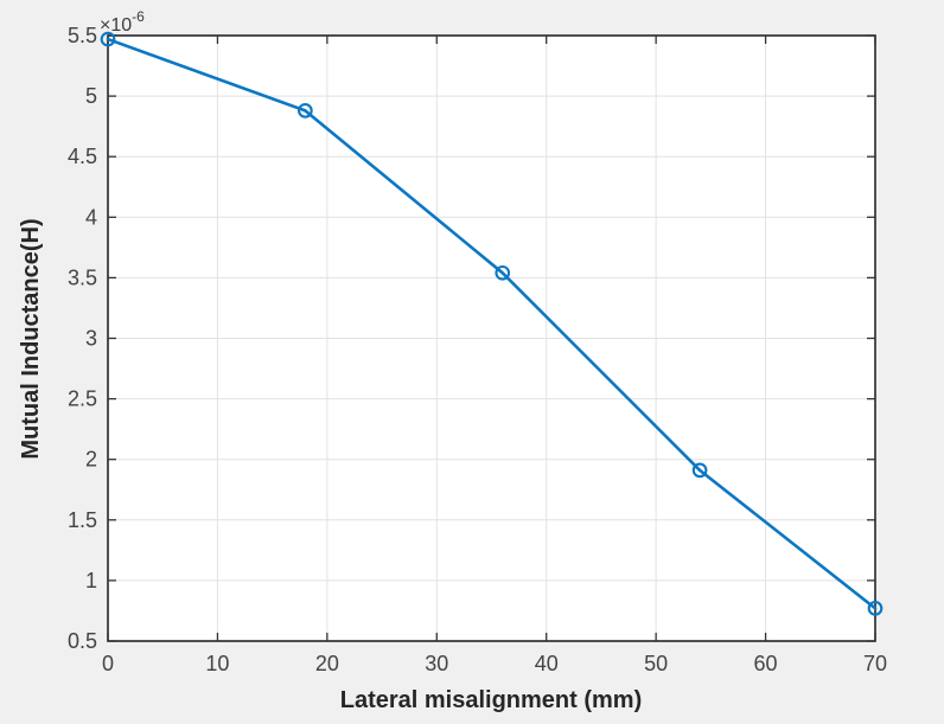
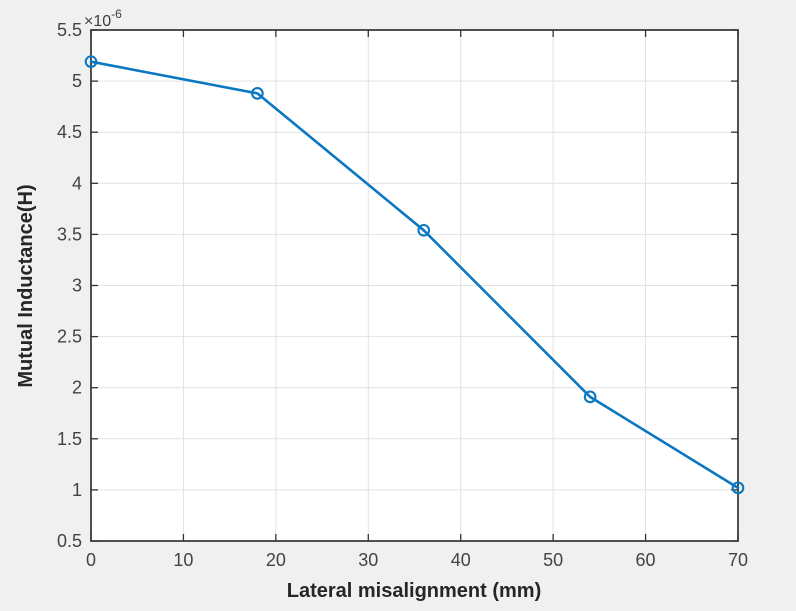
0: 5.47 -> 5.19
70: 0.77 -> 1.02
